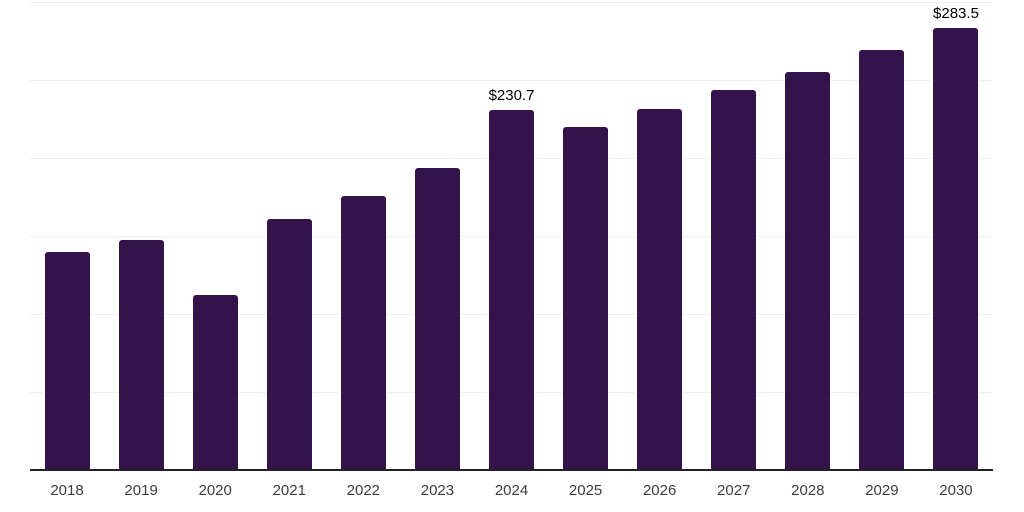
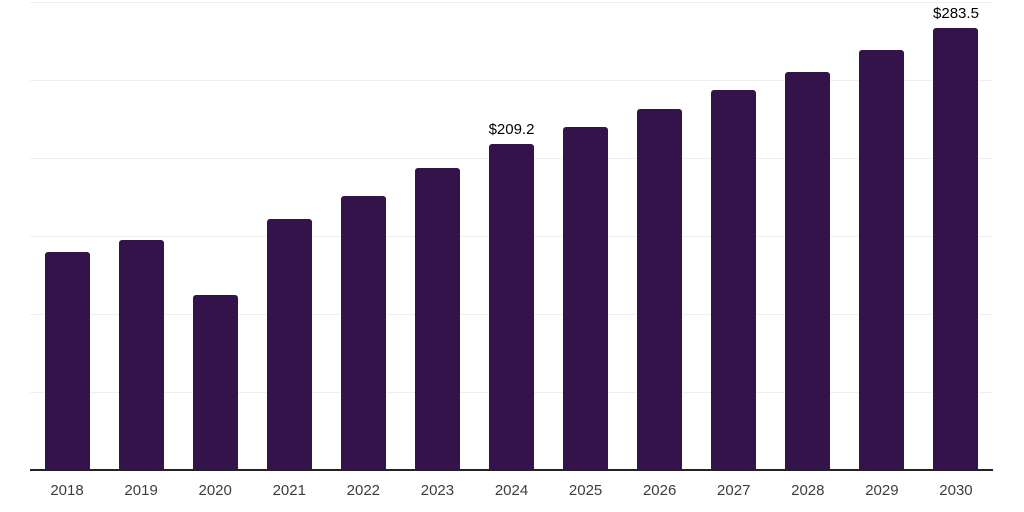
2024: $230.7 -> $209.2
